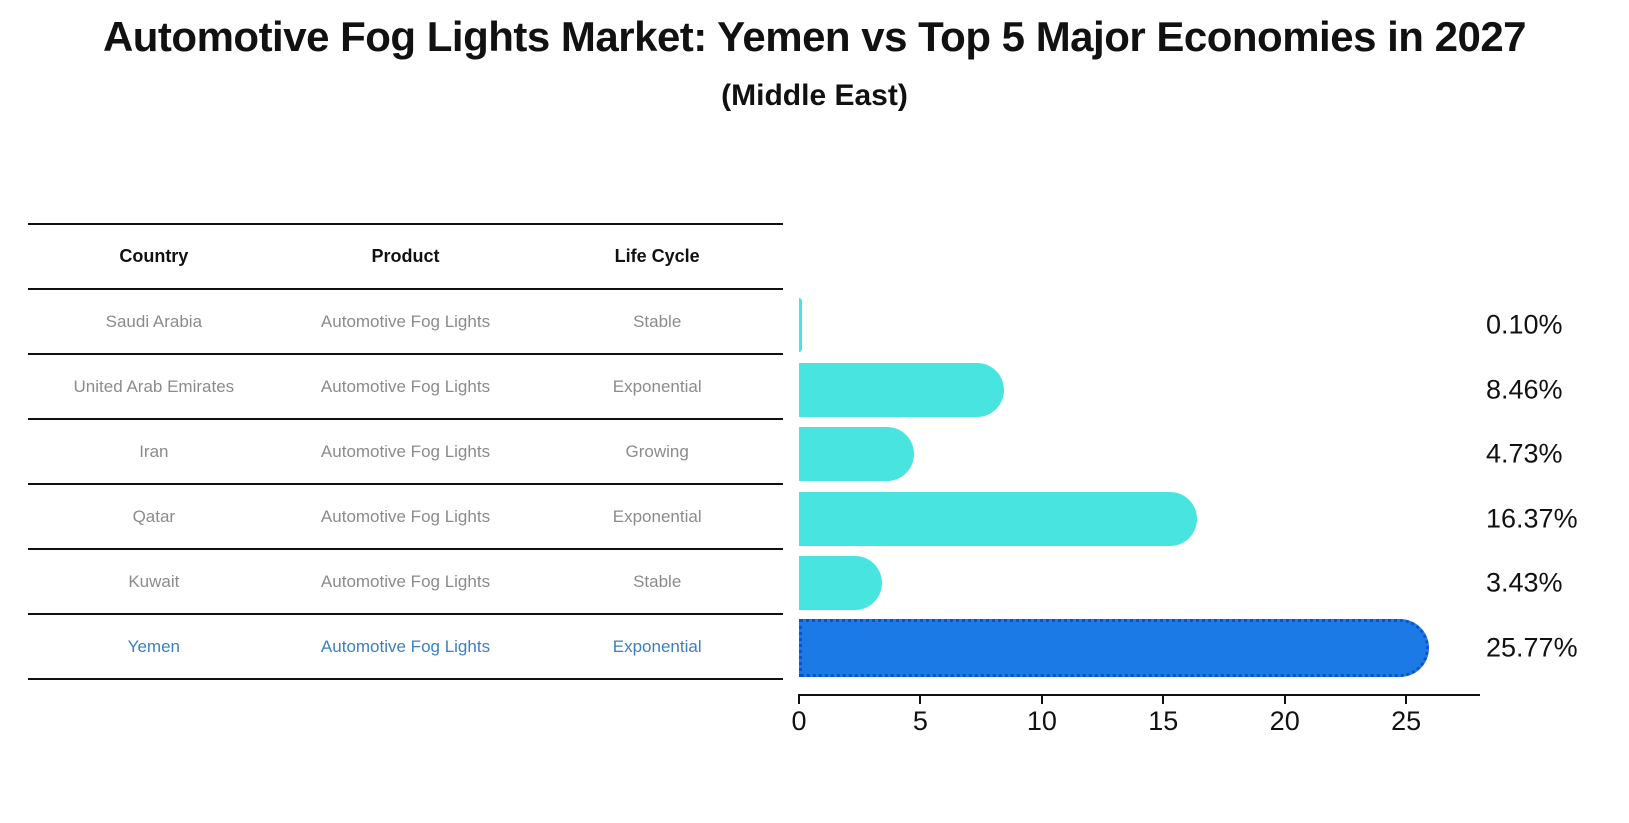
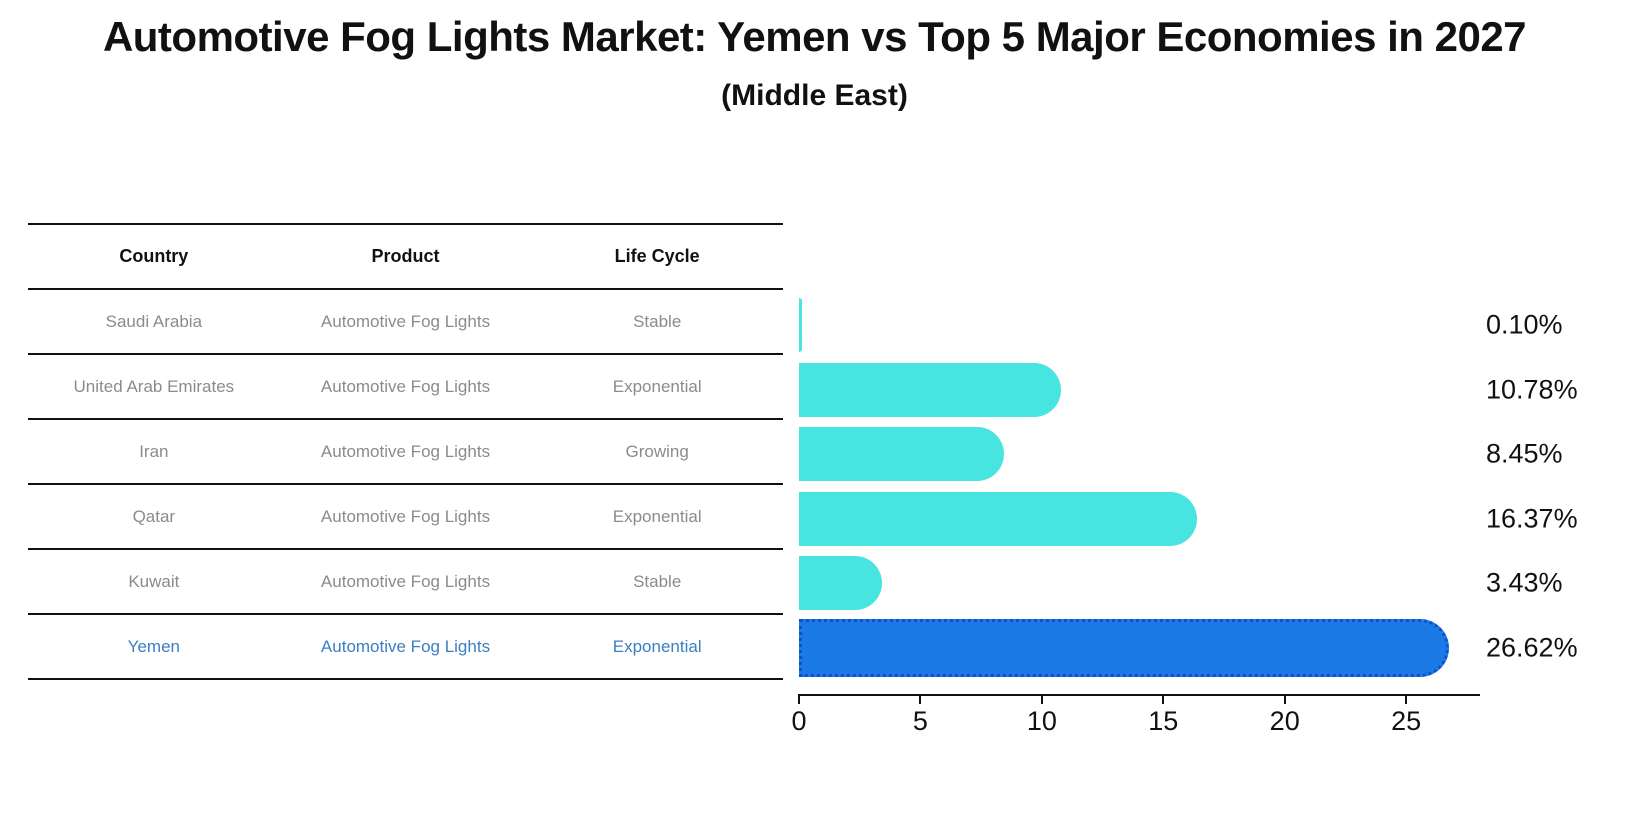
United Arab Emirates: 8.46% -> 10.78%
Iran: 4.73% -> 8.45%
Yemen: 25.77% -> 26.62%
